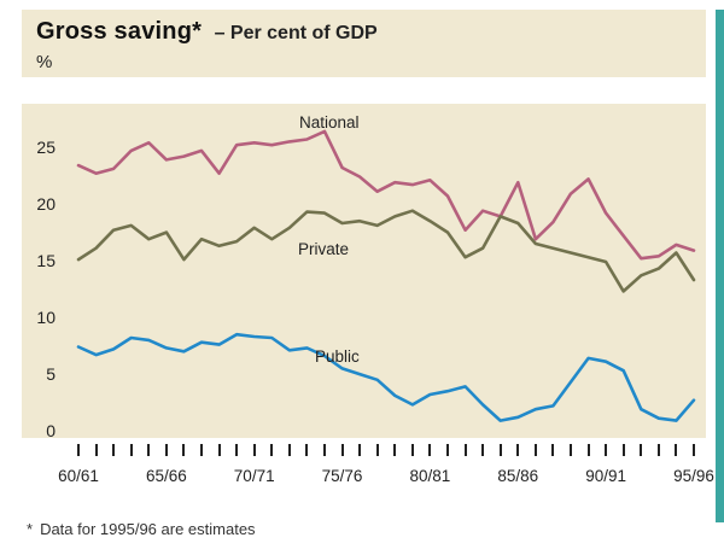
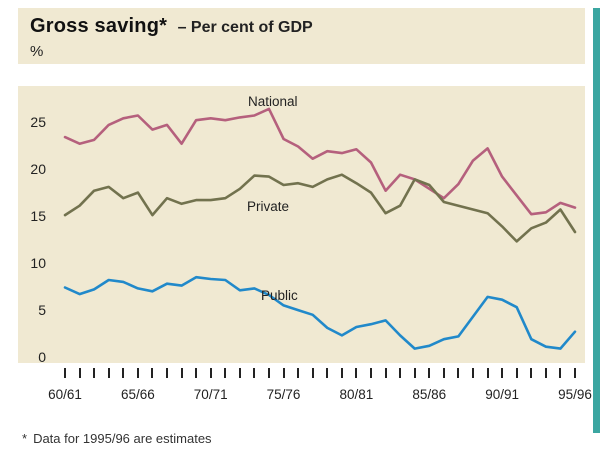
National/65/66: 24 -> 26
Private/70/71: 18 -> 17
National/85/86: 22 -> 18
Private/90/91: 15 -> 14
